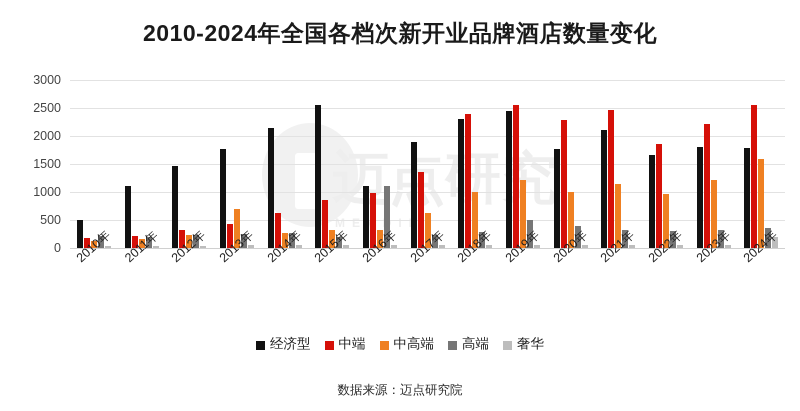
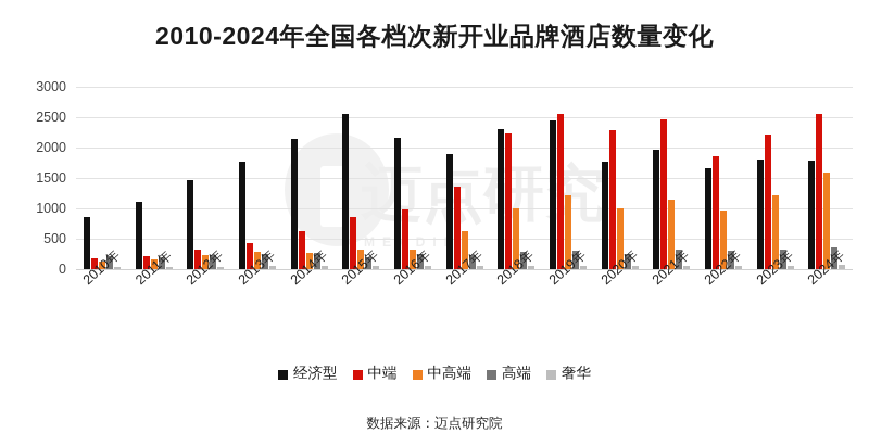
经济型/2010年: 500 -> 800
中高端/2013年: 700 -> 300
经济型/2016年: 1100 -> 2200
高端/2016年: 1100 -> 200
中端/2018年: 2400 -> 2200
高端/2019年: 500 -> 300
高端/2020年: 400 -> 200
经济型/2021年: 2100 -> 2000
奢华/2024年: 200 -> 100
